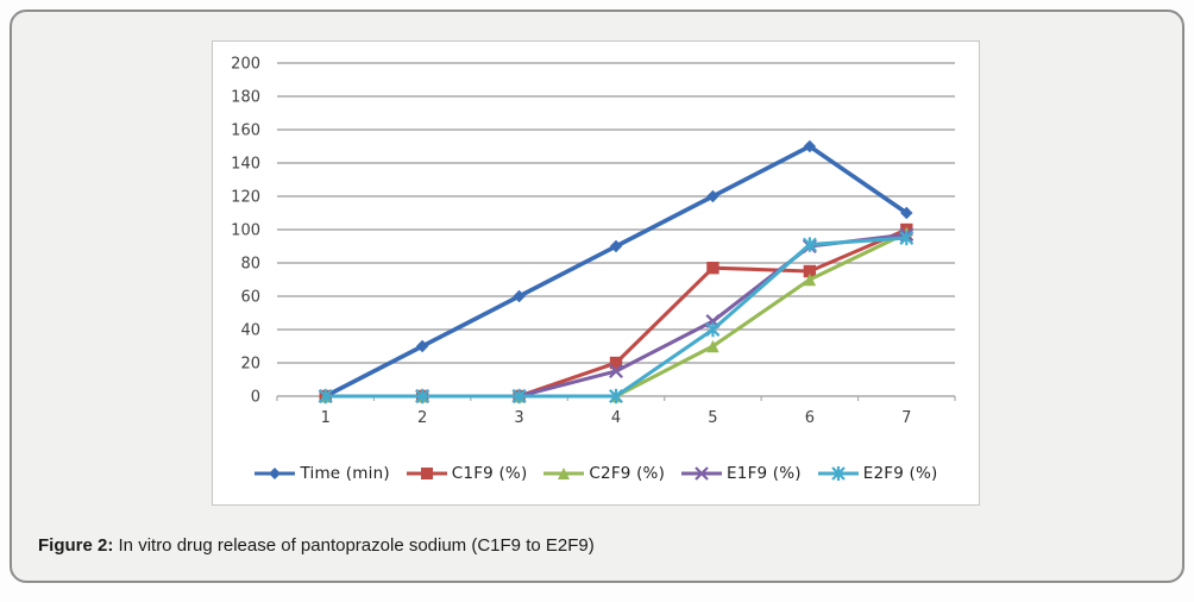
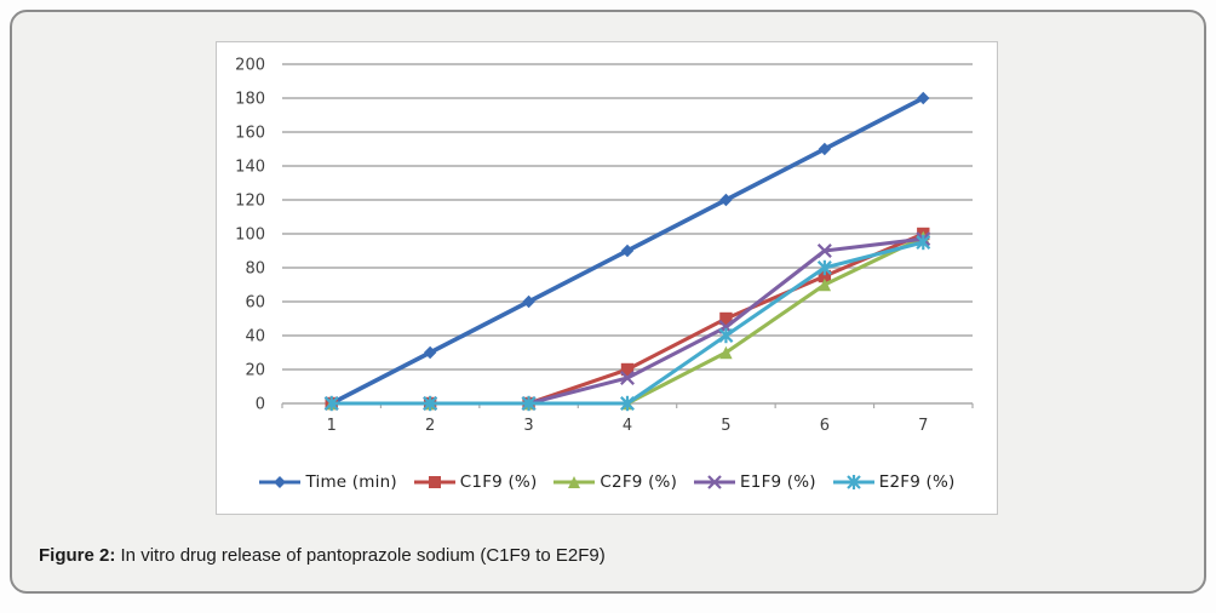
C1F9 (%)/5: 77 -> 50
E2F9 (%)/6: 91 -> 80
Time (min)/7: 110 -> 180
